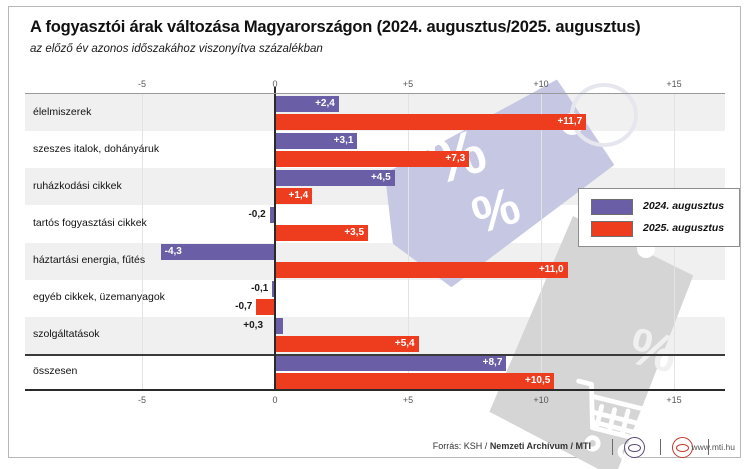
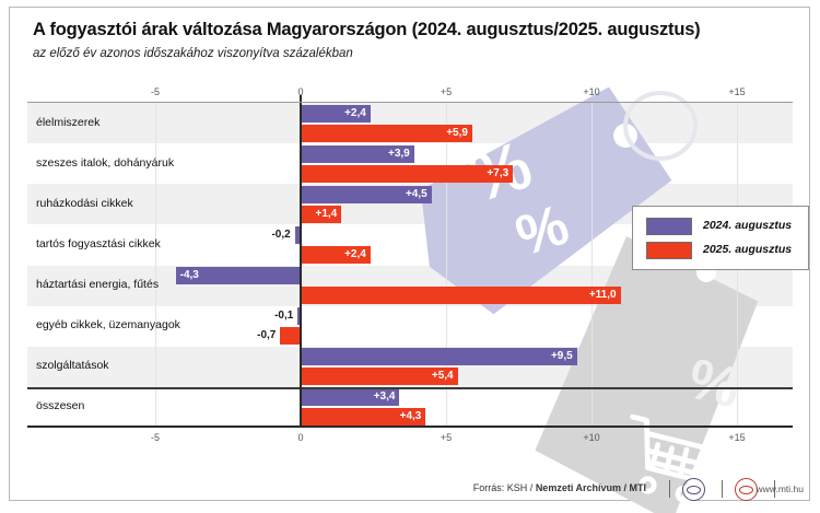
2025. augusztus/élelmiszerek: +11,7 -> +5,9
2024. augusztus/szeszes italok, dohányáruk: +3,1 -> +3,9
2025. augusztus/tartós fogyasztási cikkek: +3,5 -> +2,4
2024. augusztus/szolgáltatások: +0,3 -> +9,5
2024. augusztus/összesen: +8,7 -> +3,4
2025. augusztus/összesen: +10,5 -> +4,3
